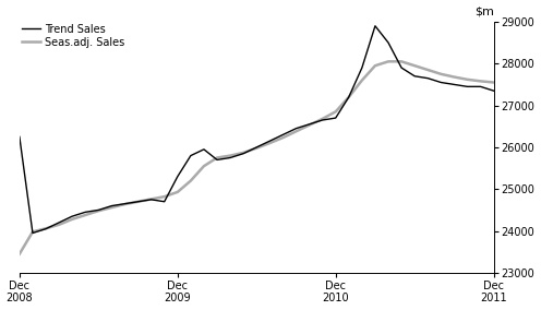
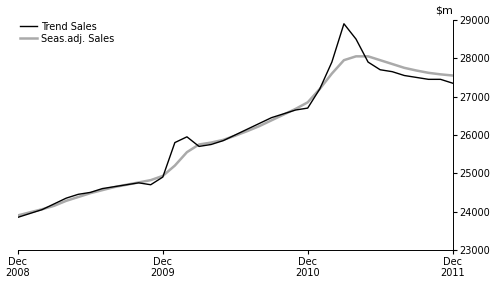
Trend Sales/Dec 2008: 26250 -> 23850
Seas.adj. Sales/Dec 2008: 23450 -> 23900
Trend Sales/Dec 2009: 25300 -> 24900
